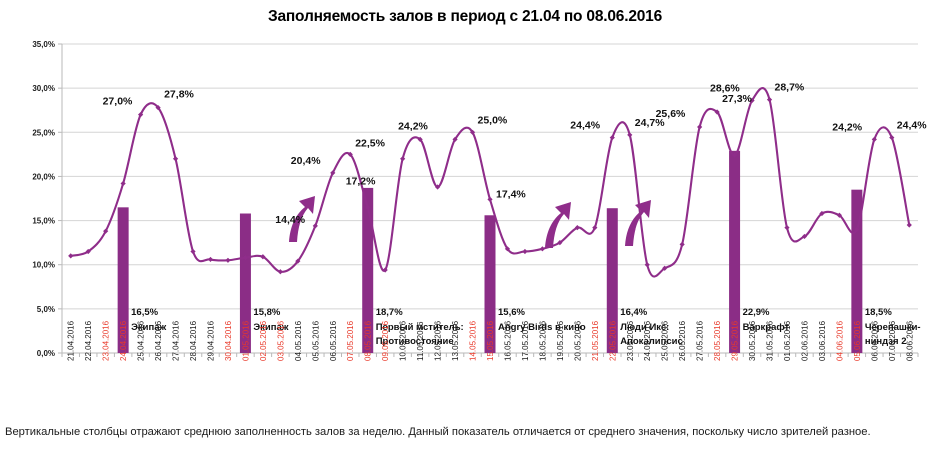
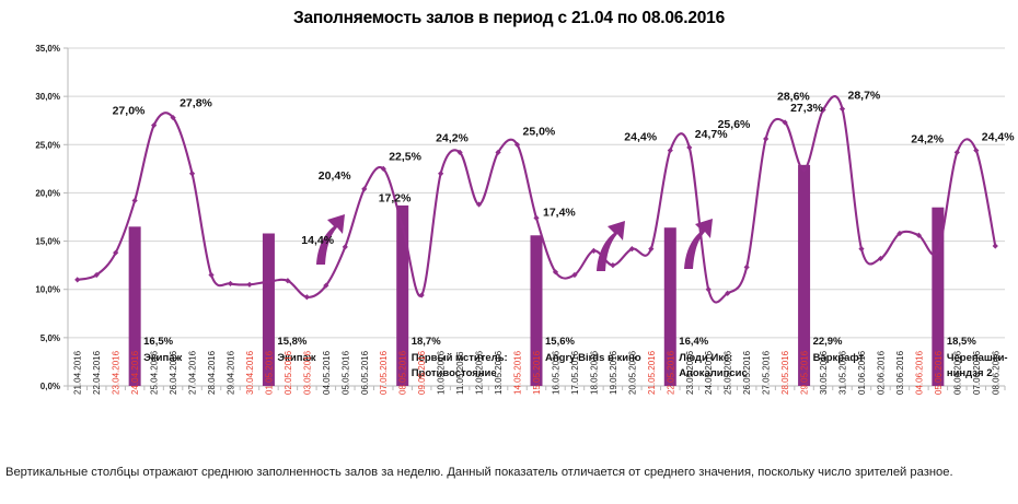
18.05.2016: 12% -> 14%
